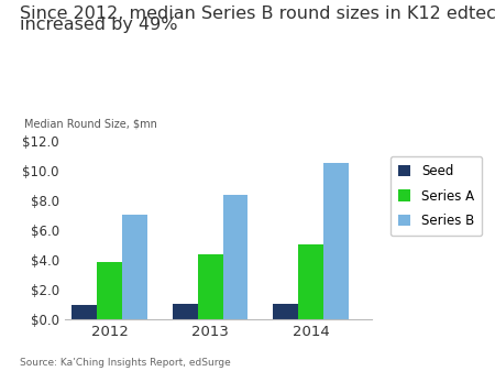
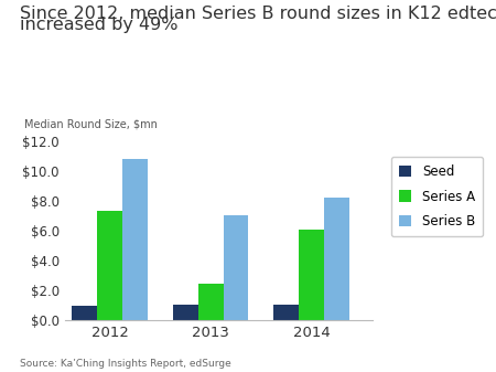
Series A/2012: $3.9 -> $7.3
Series B/2012: $7.0 -> $10.8
Series A/2013: $4.3 -> $2.4
Series B/2013: $8.4 -> $7.0
Series A/2014: $5.0 -> $6.1
Series B/2014: $10.5 -> $8.2
